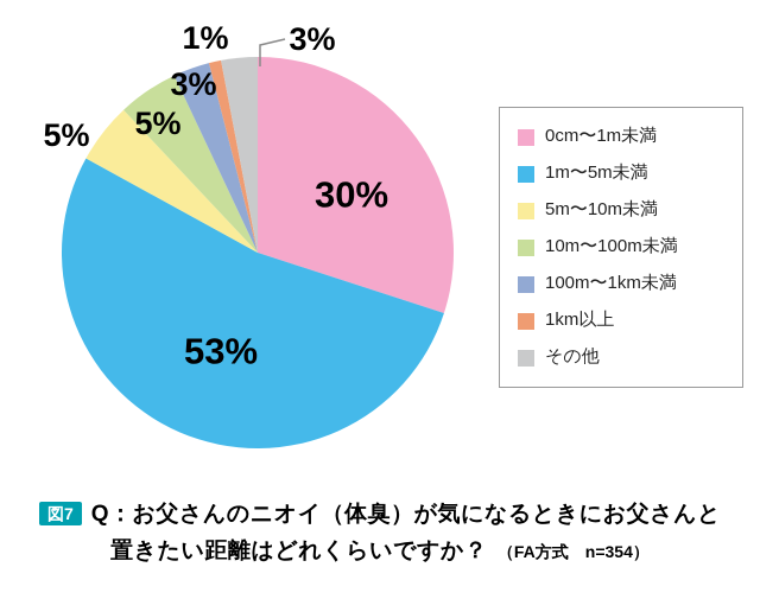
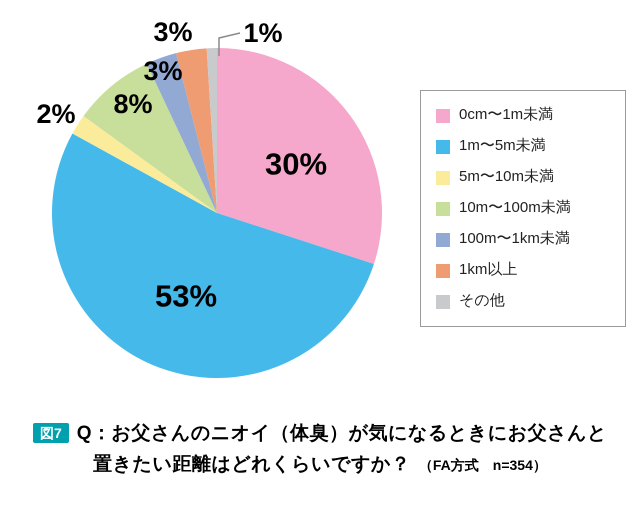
5m〜10m未満: 5% -> 2%
10m〜100m未満: 5% -> 8%
1km以上: 1% -> 3%
その他: 3% -> 1%
